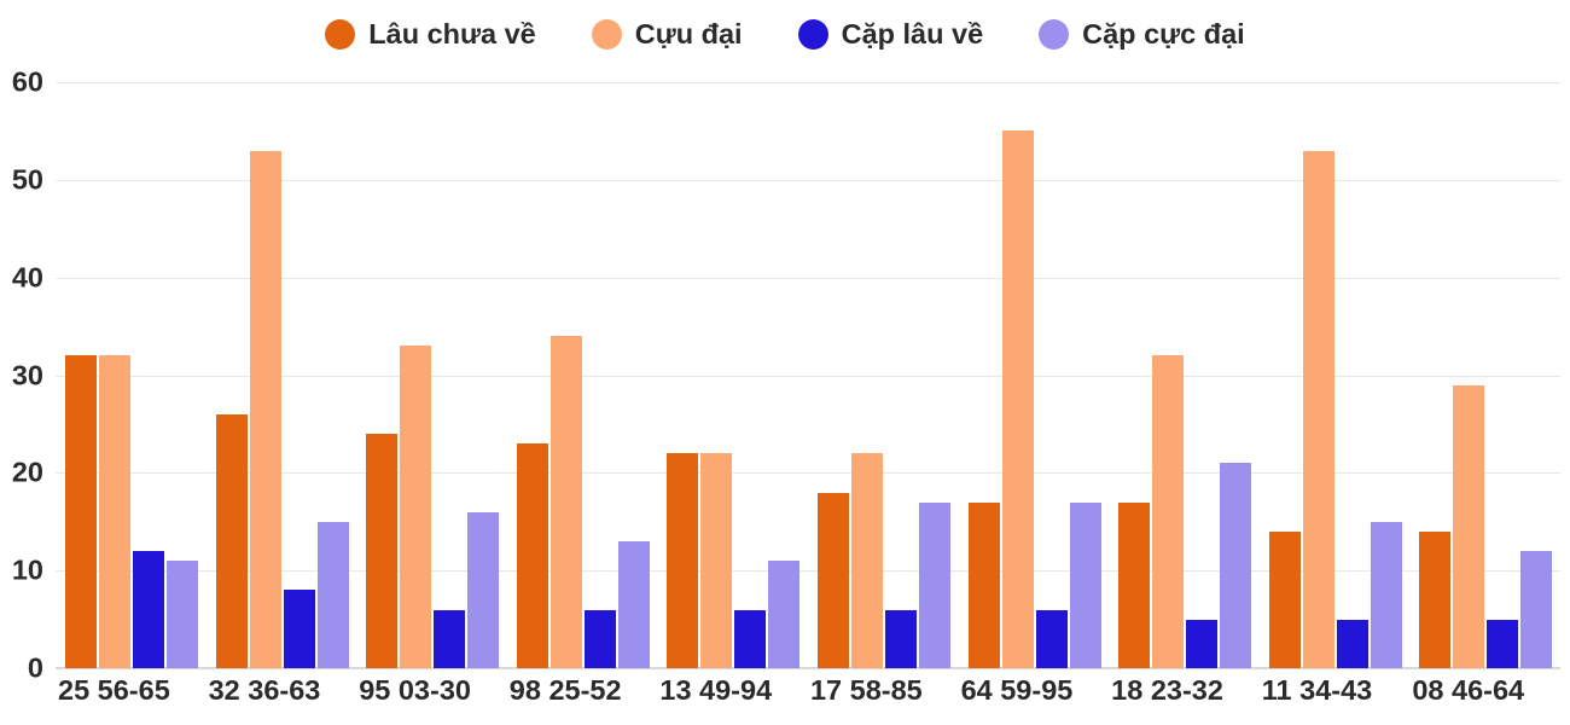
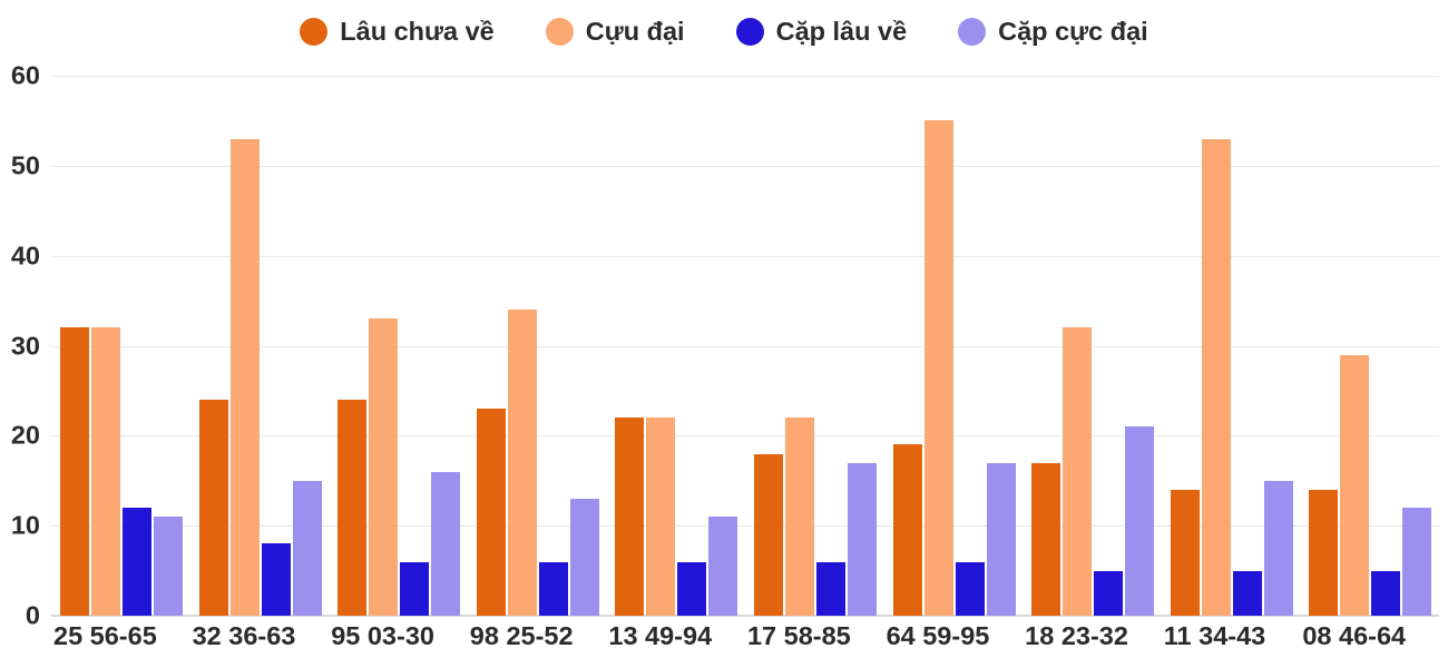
Lâu chưa về/32 36-63: 26 -> 24
Lâu chưa về/64 59-95: 17 -> 19
